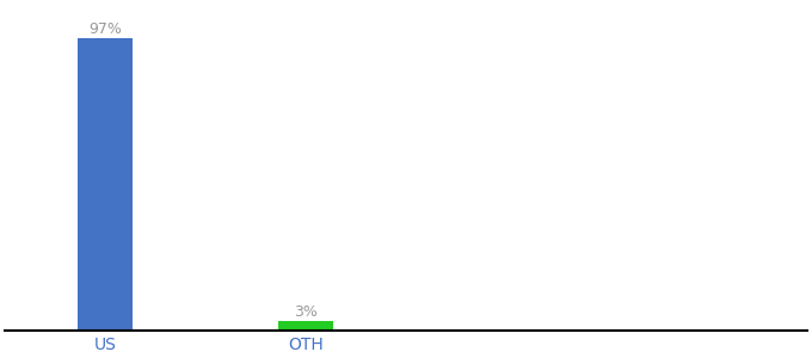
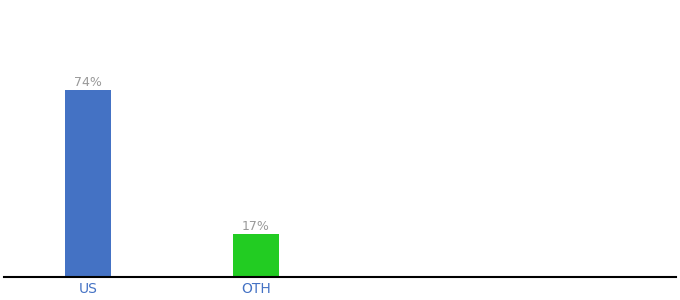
US: 97% -> 74%
OTH: 3% -> 17%
